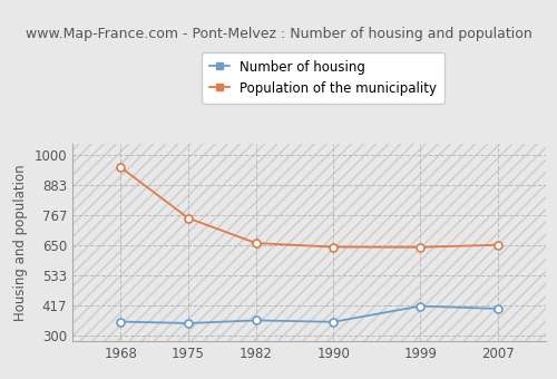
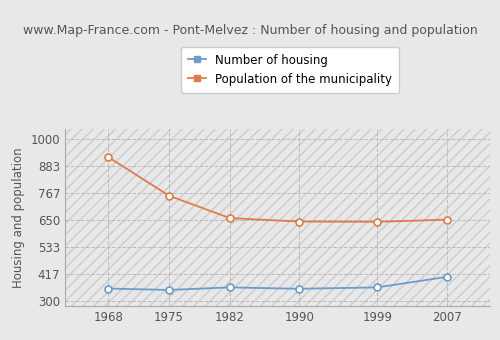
Population of the municipality/1968: 950 -> 920
Number of housing/1999: 415 -> 360
